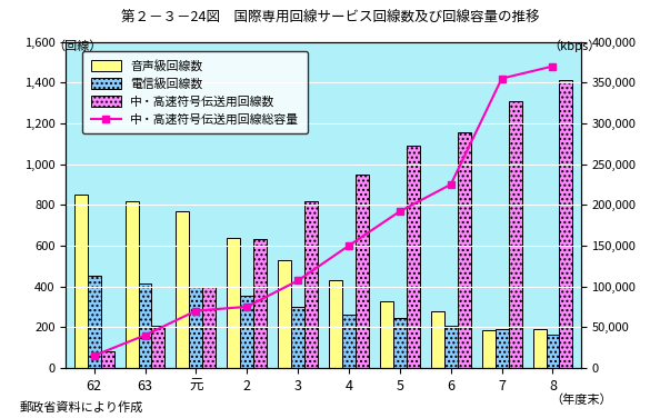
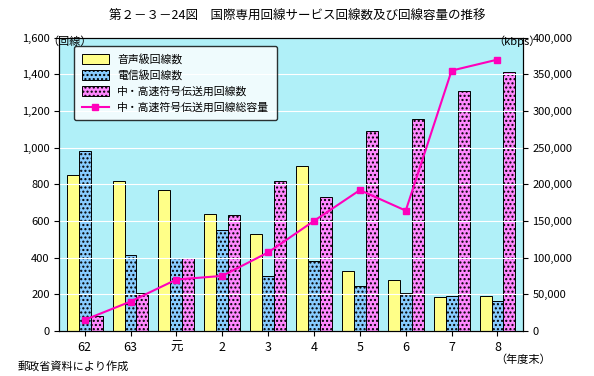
電信級回線数/62: 450 -> 980
電信級回線数/2: 360 -> 550
音声級回線数/4: 430 -> 900
電信級回線数/4: 260 -> 380
中・高速符号伝送用回線数/4: 950 -> 730
中・高速符号伝送用回線総容量/6: 225,000 -> 164,000
